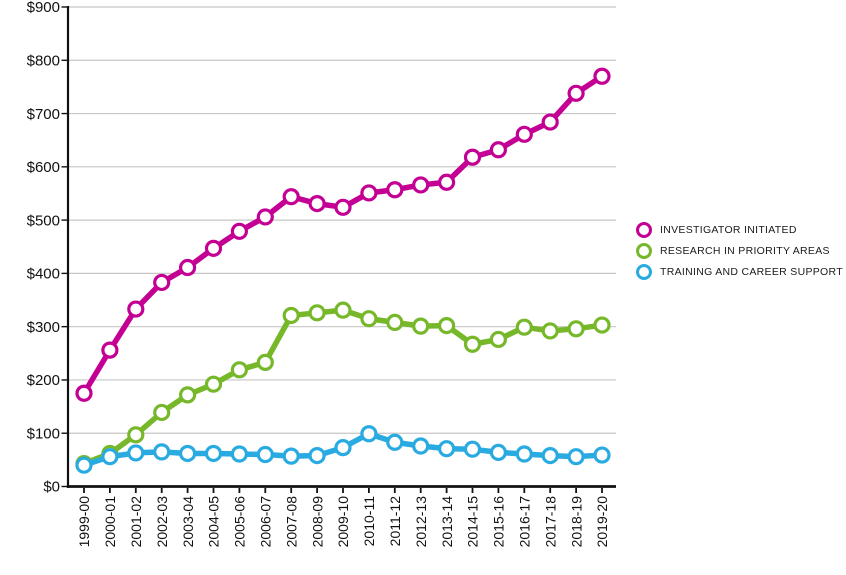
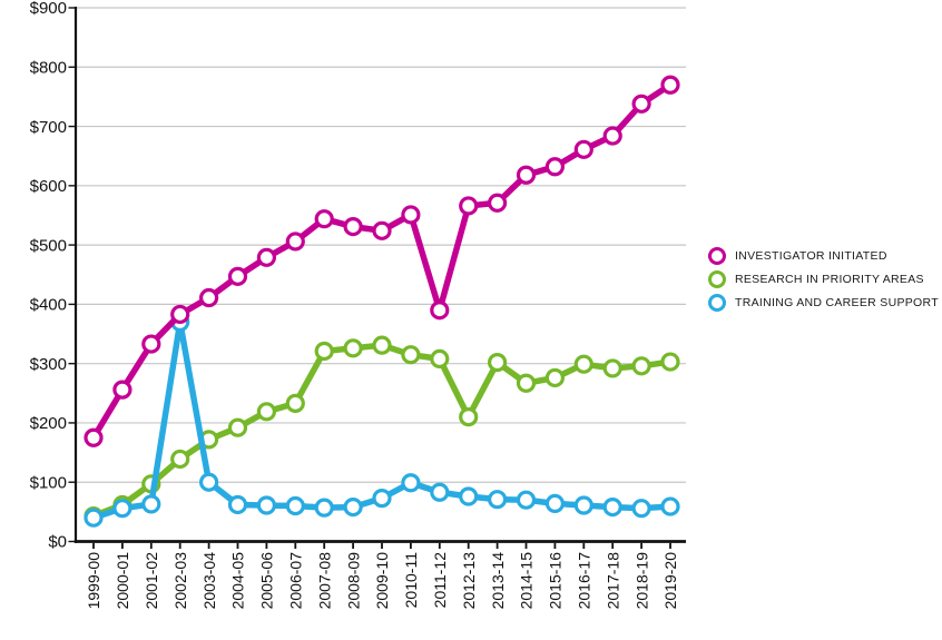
TRAINING AND CAREER SUPPORT/2002-03: $60 -> $370
TRAINING AND CAREER SUPPORT/2003-04: $60 -> $100
INVESTIGATOR INITIATED/2011-12: $560 -> $390
RESEARCH IN PRIORITY AREAS/2012-13: $300 -> $210
